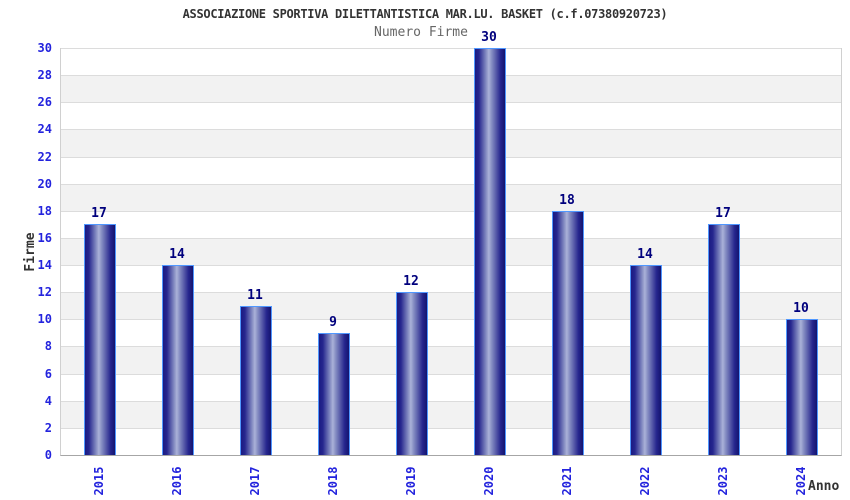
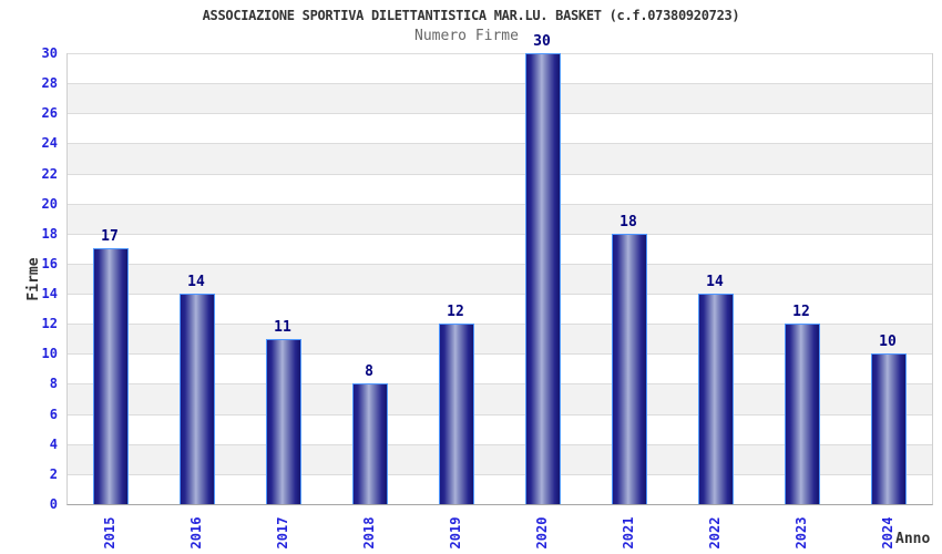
2018: 9 -> 8
2023: 17 -> 12
